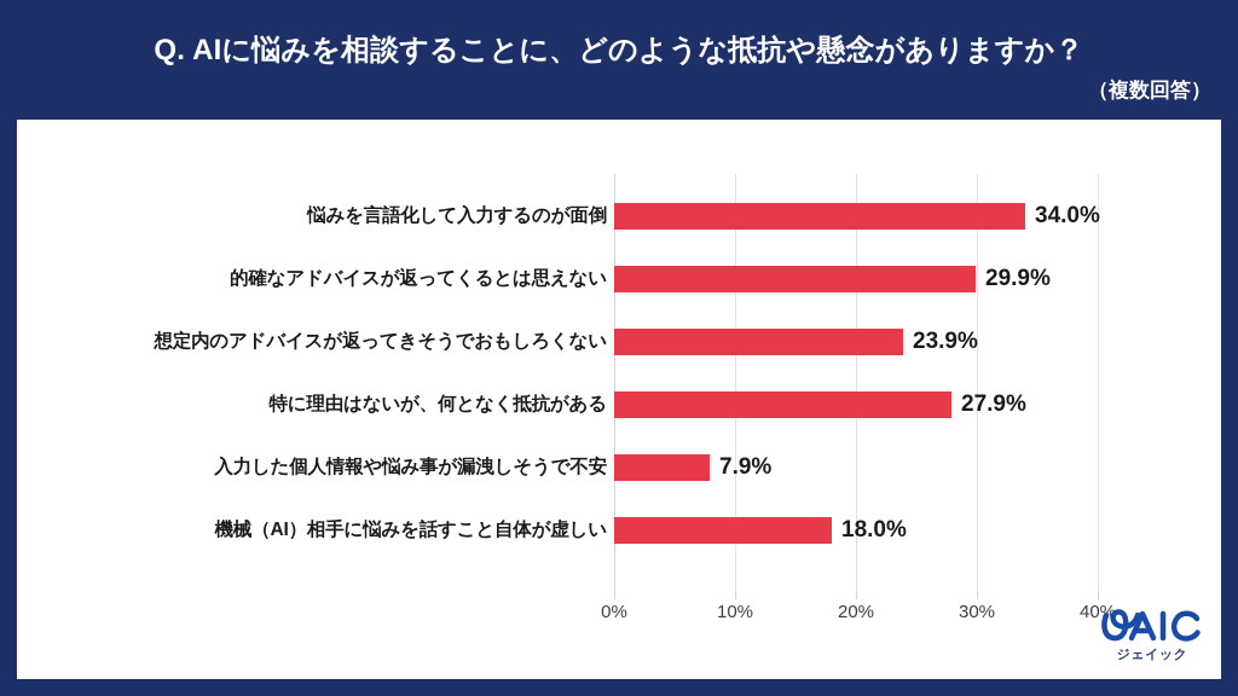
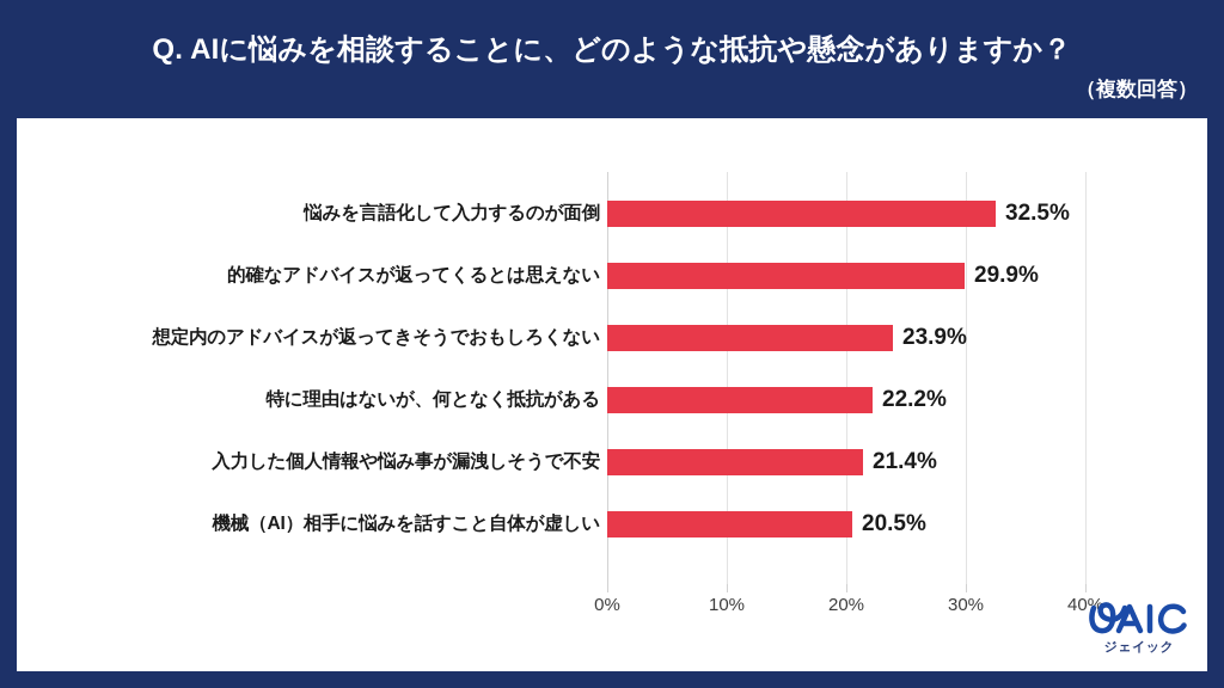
悩みを言語化して入力するのが面倒: 34.0% -> 32.5%
特に理由はないが、何となく抵抗がある: 27.9% -> 22.2%
入力した個人情報や悩み事が漏洩しそうで不安: 7.9% -> 21.4%
機械（AI）相手に悩みを話すこと自体が虚しい: 18.0% -> 20.5%
